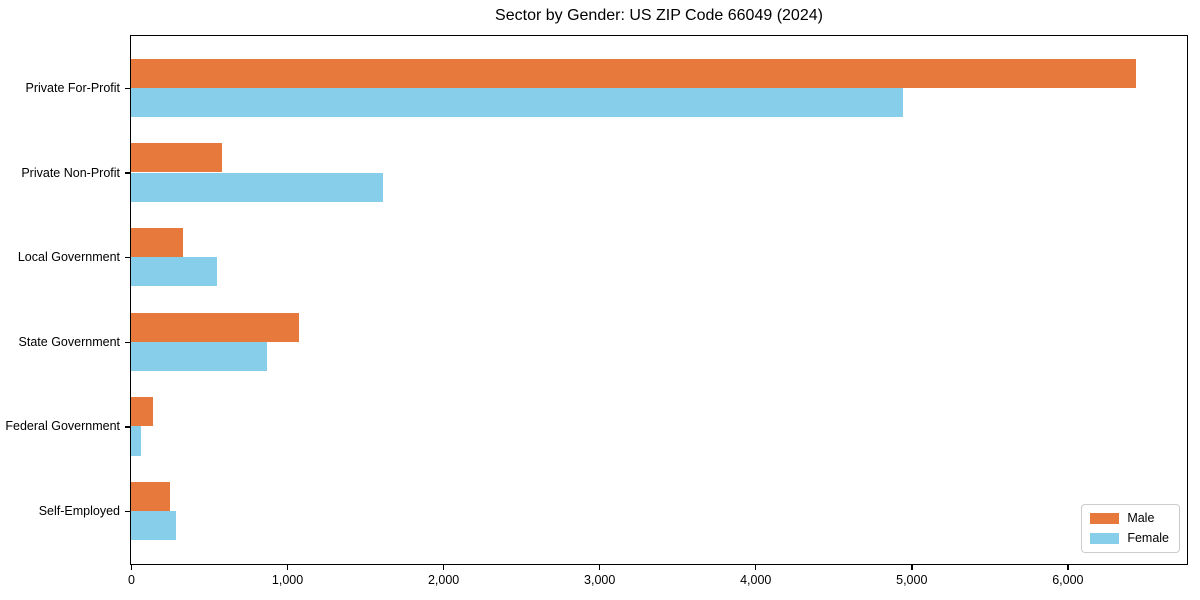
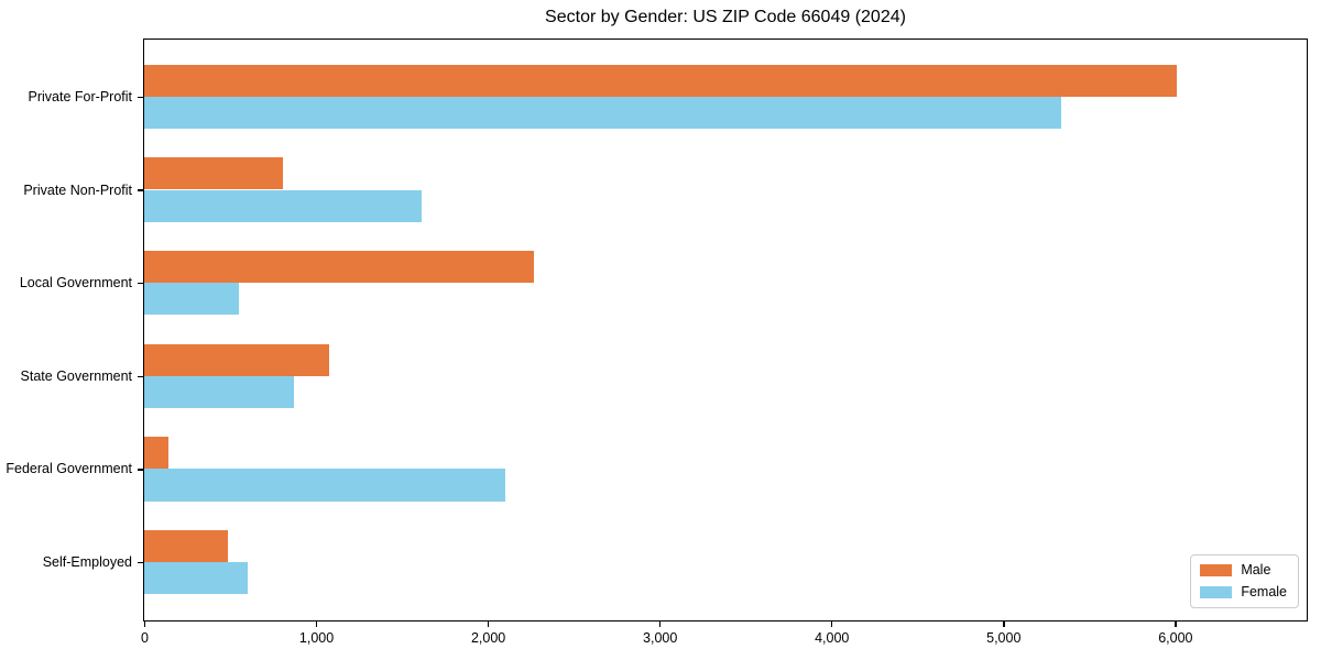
Male/Private For-Profit: 6440 -> 6010
Female/Private For-Profit: 4940 -> 5340
Male/Private Non-Profit: 580 -> 810
Male/Local Government: 340 -> 2270
Female/Federal Government: 60 -> 2100
Male/Self-Employed: 250 -> 490
Female/Self-Employed: 290 -> 600
